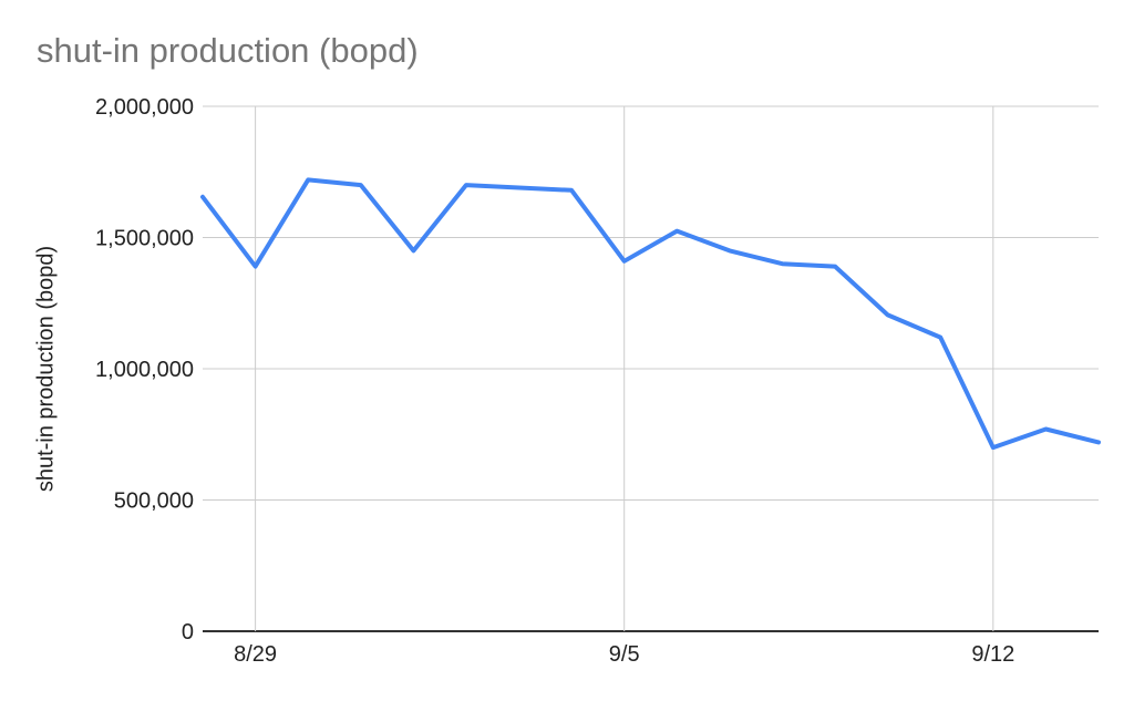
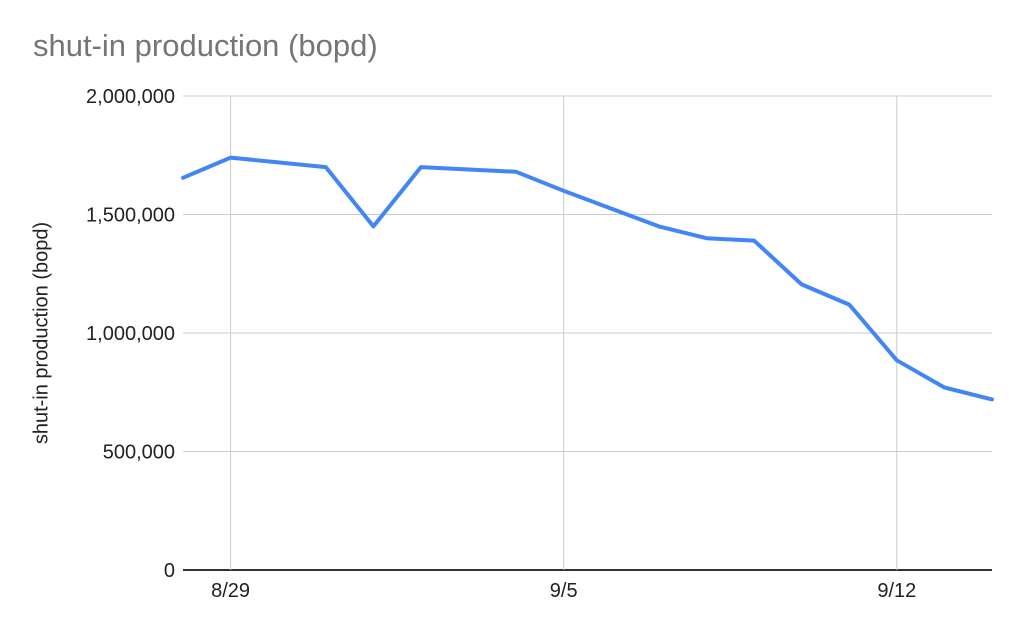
8/29: 1390000 -> 1740000
9/5: 1410000 -> 1600000
9/12: 700000 -> 880000
